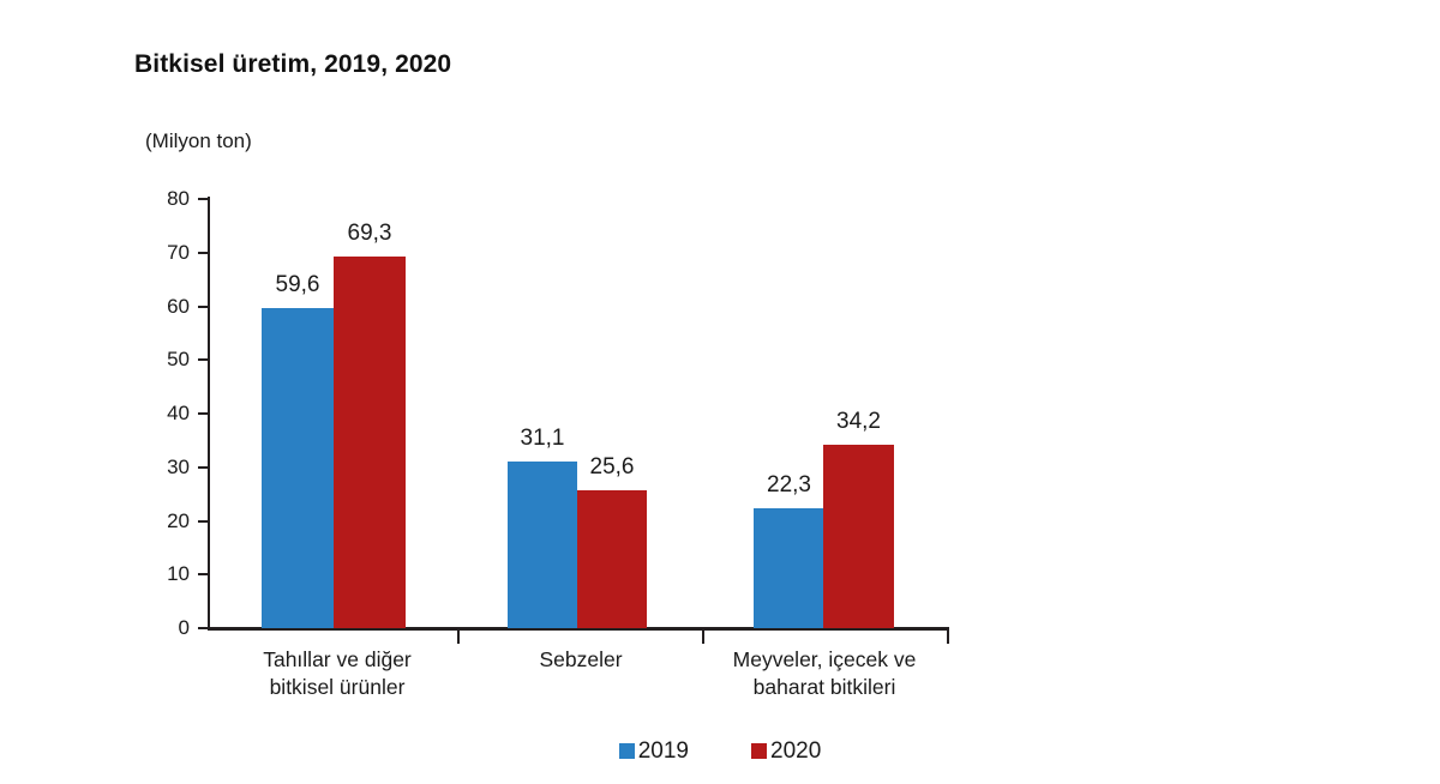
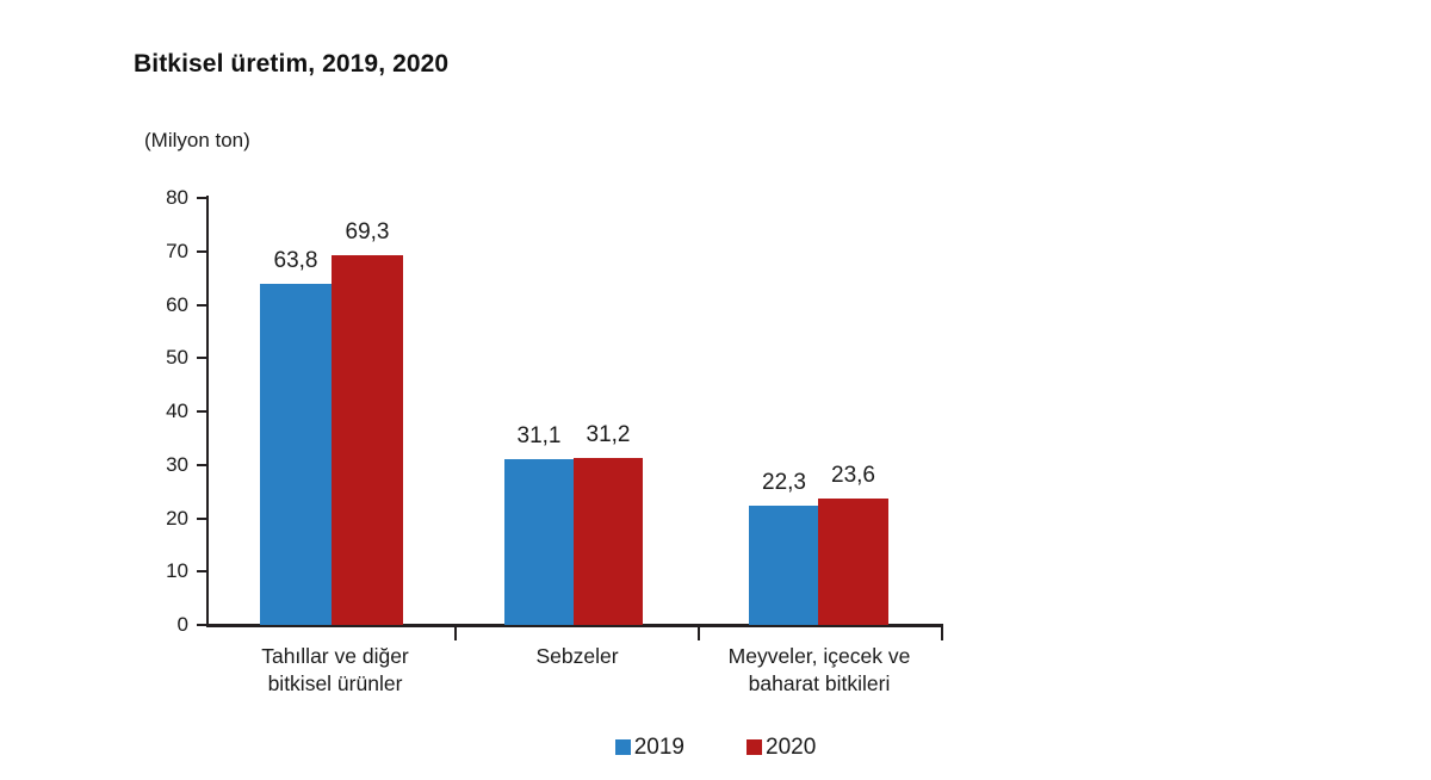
2019/Tahıllar ve diğer bitkisel ürünler: 59,6 -> 63,8
2020/Sebzeler: 25,6 -> 31,2
2020/Meyveler, içecek ve baharat bitkileri: 34,2 -> 23,6
